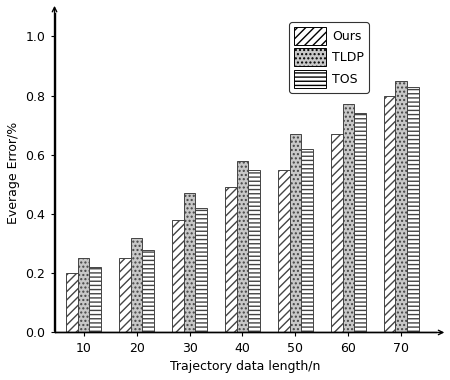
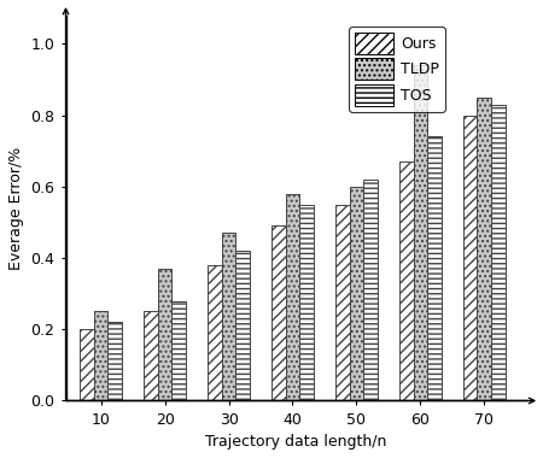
TLDP/20: 0.32 -> 0.37
TLDP/50: 0.67 -> 0.60
TLDP/60: 0.77 -> 0.94
